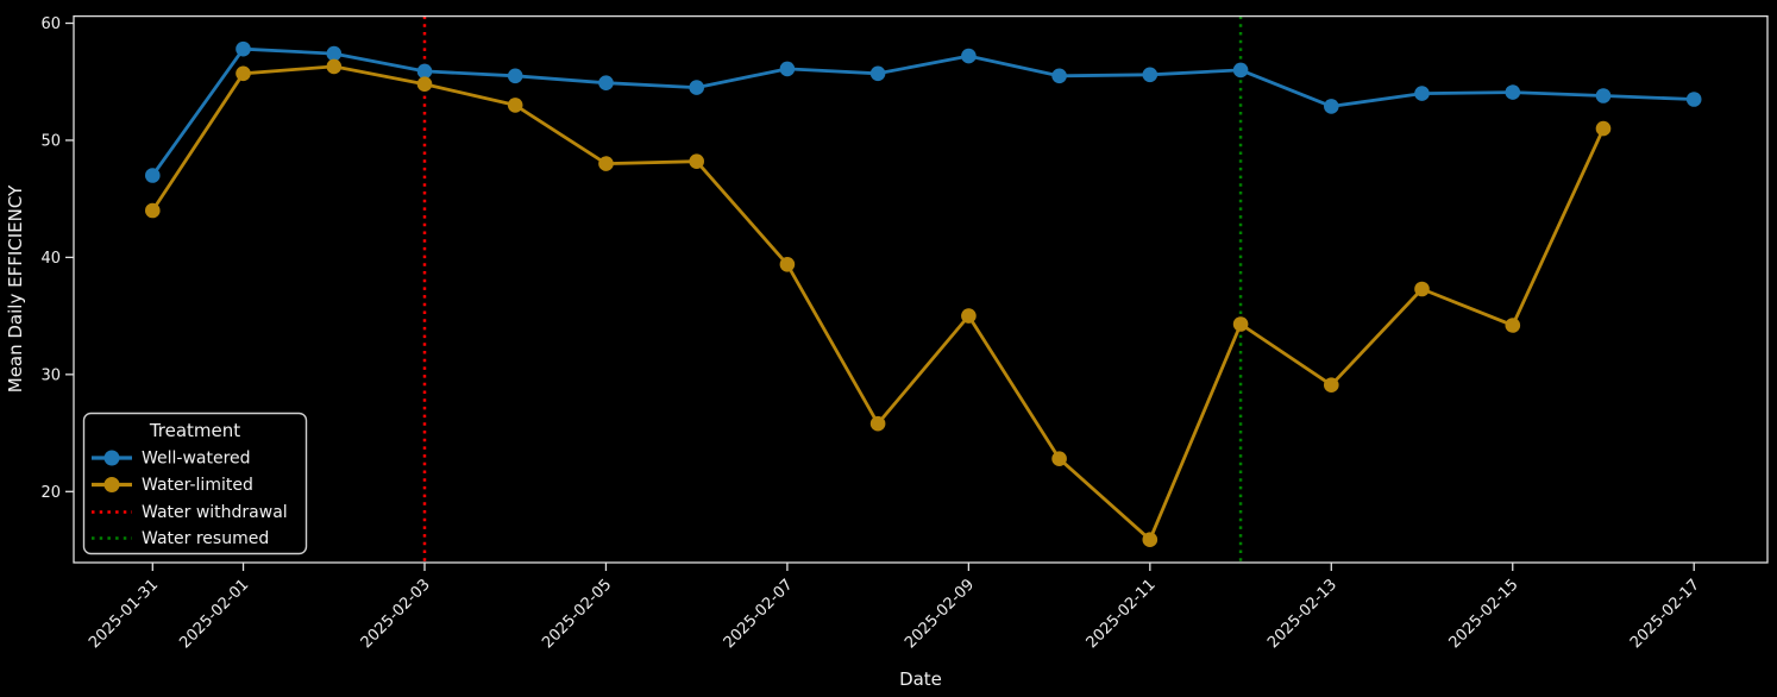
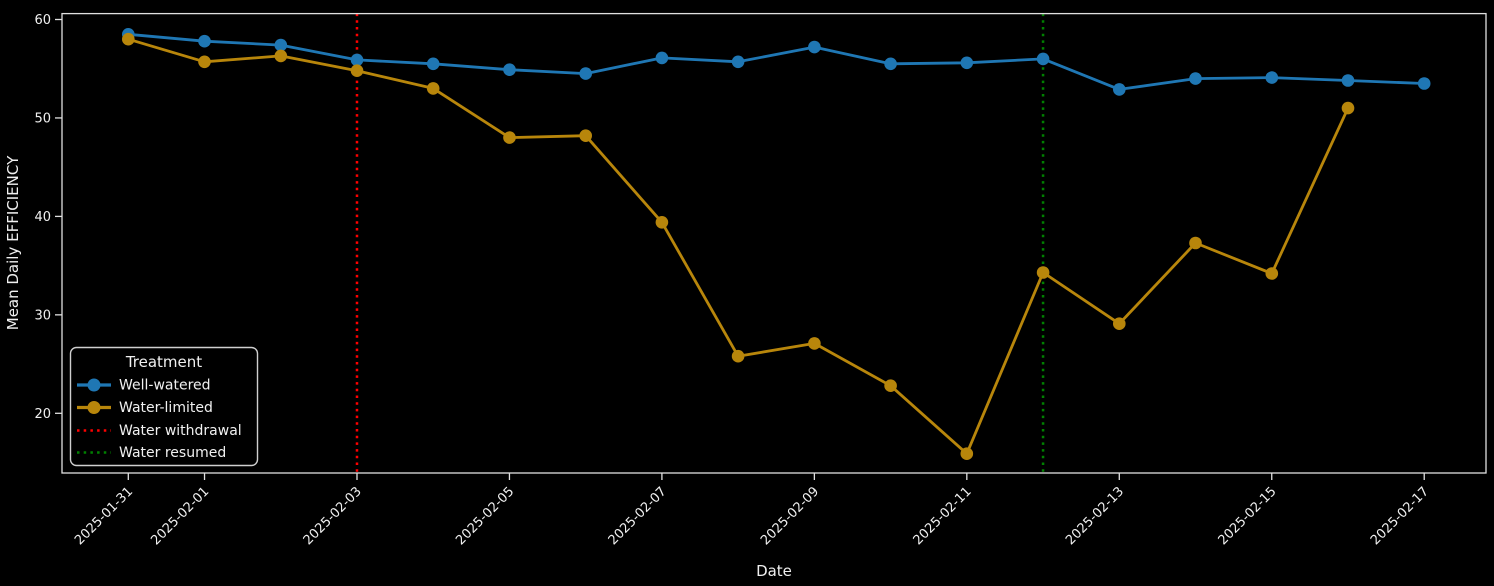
Well-watered/2025-01-31: 47 -> 58
Water-limited/2025-01-31: 44 -> 58
Water-limited/2025-02-09: 35 -> 27
